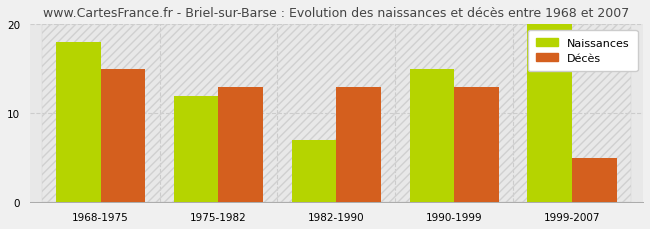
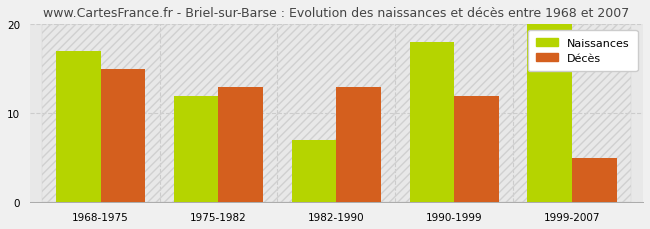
Naissances/1968-1975: 18 -> 17
Naissances/1990-1999: 15 -> 18
Décès/1990-1999: 13 -> 12
